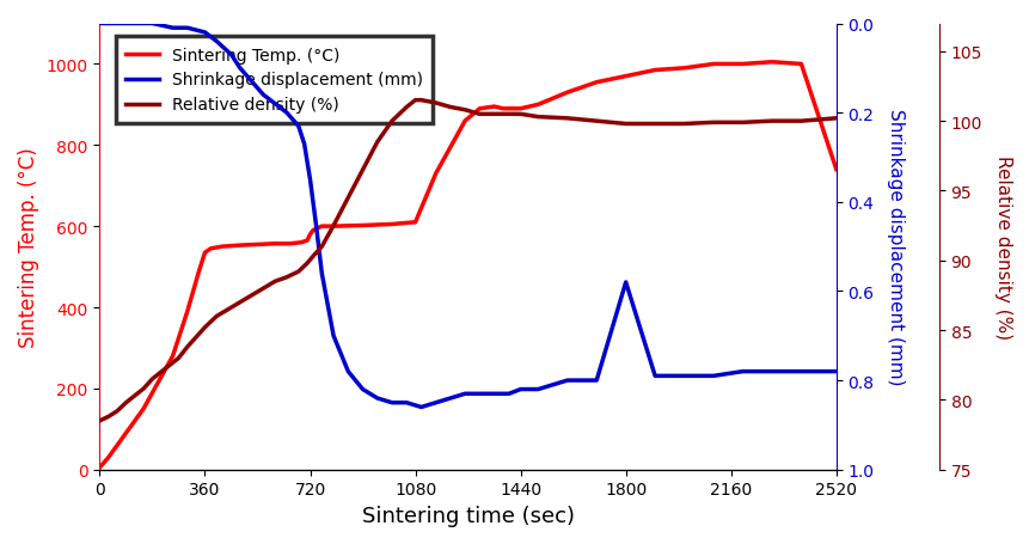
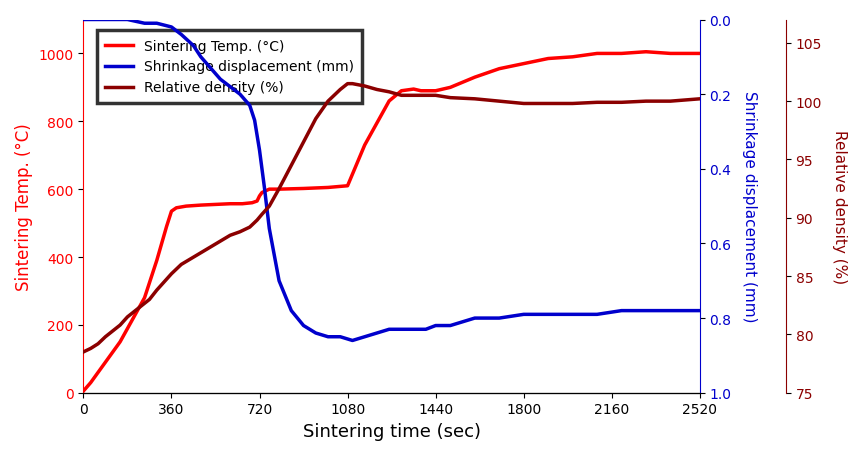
Shrinkage displacement (mm)/1800: 0.58 -> 0.79
Sintering Temp. (°C)/2520: 740 -> 1000
